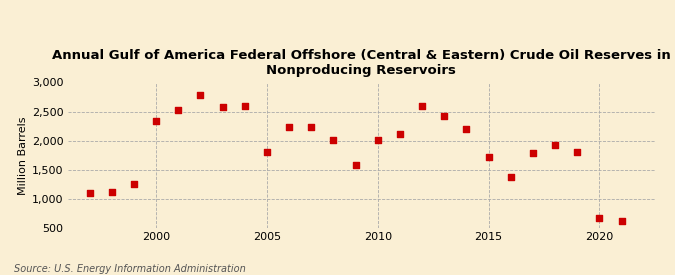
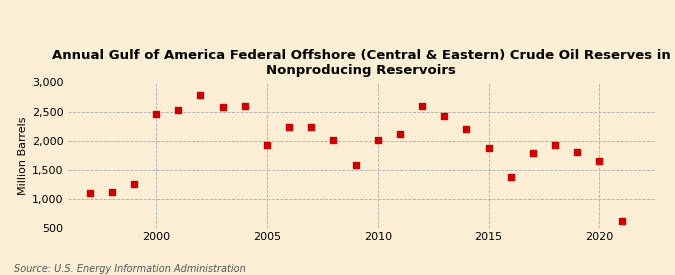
2000: 2,340 -> 2,460
2005: 1,810 -> 1,920
2015: 1,730 -> 1,880
2020: 680 -> 1,660
